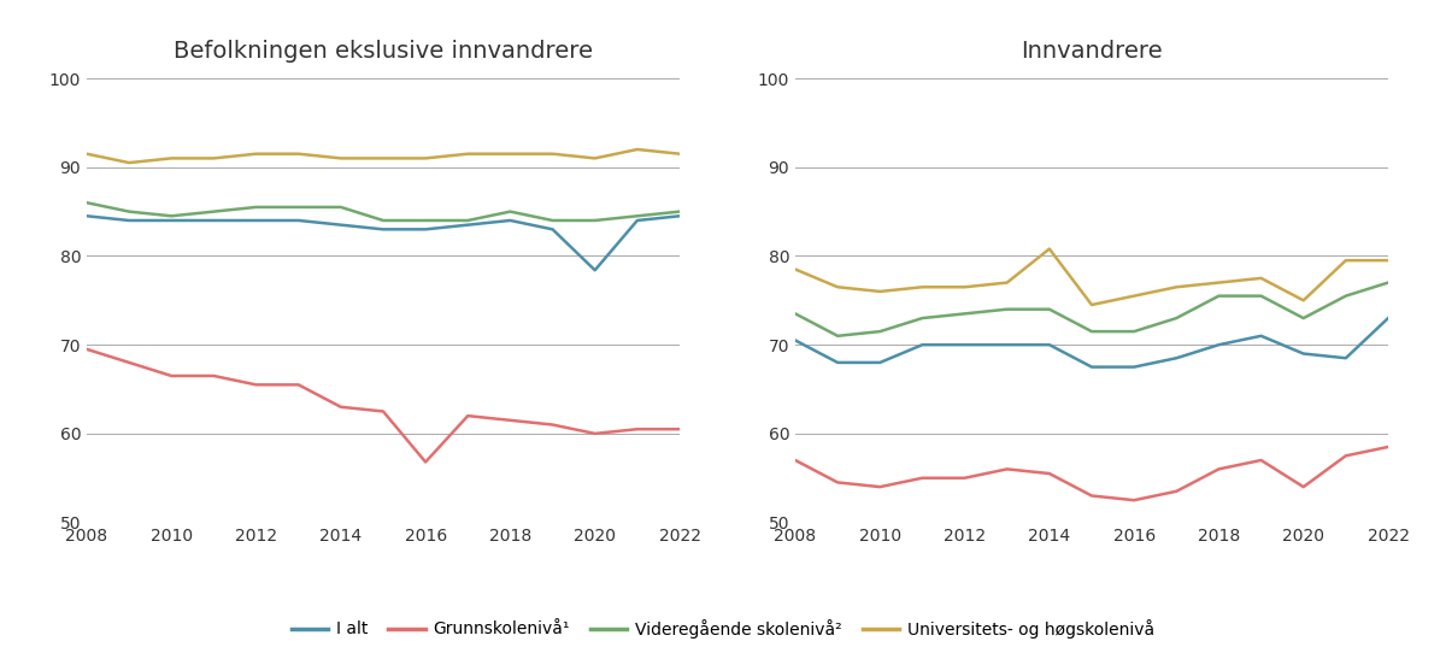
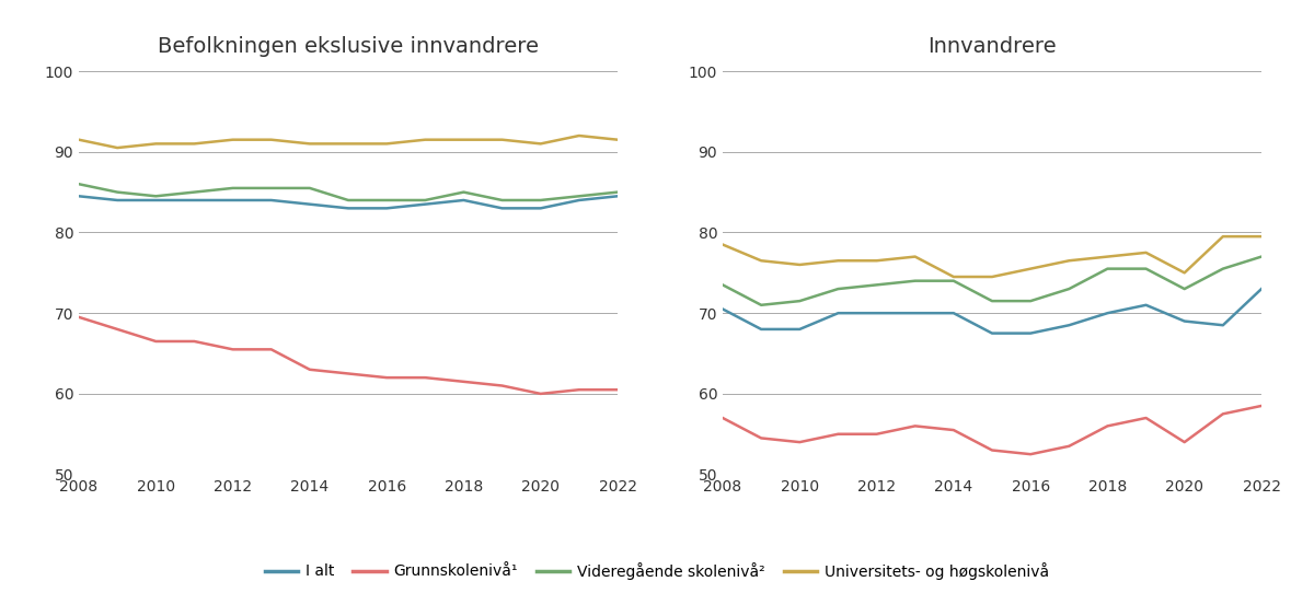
Befolkningen ekslusive innvandrere/Grunnskolenivå¹/2016: 56.8 -> 62.0
Befolkningen ekslusive innvandrere/I alt/2020: 78.4 -> 83.0
Innvandrere/Universitets- og høgskolenivå/2014: 80.8 -> 74.5
